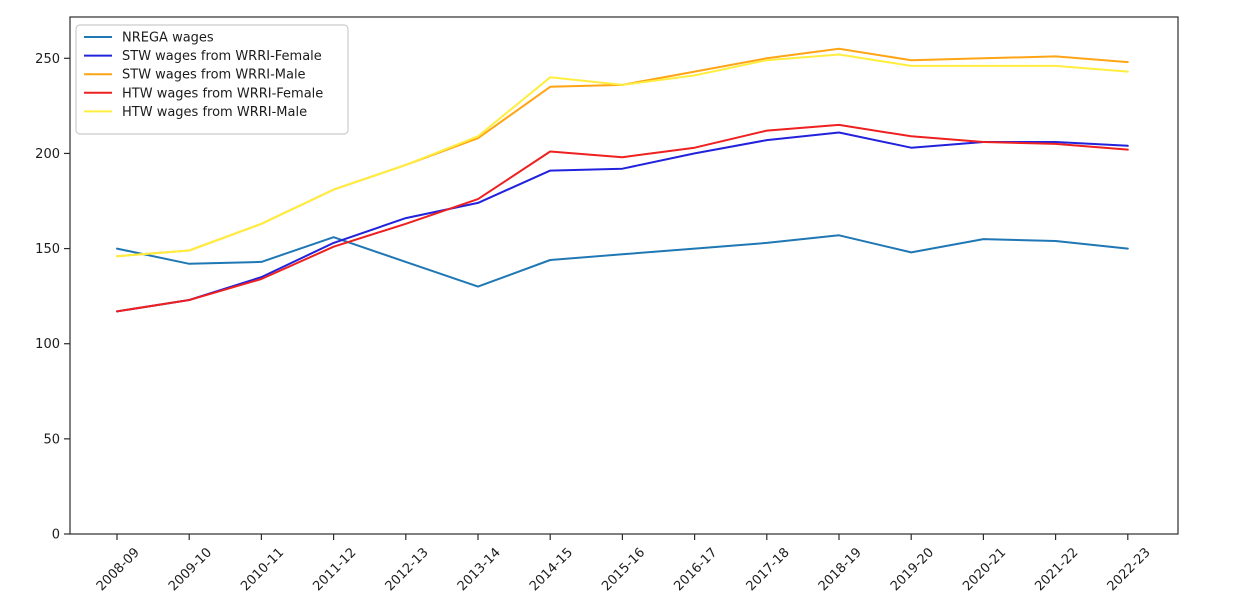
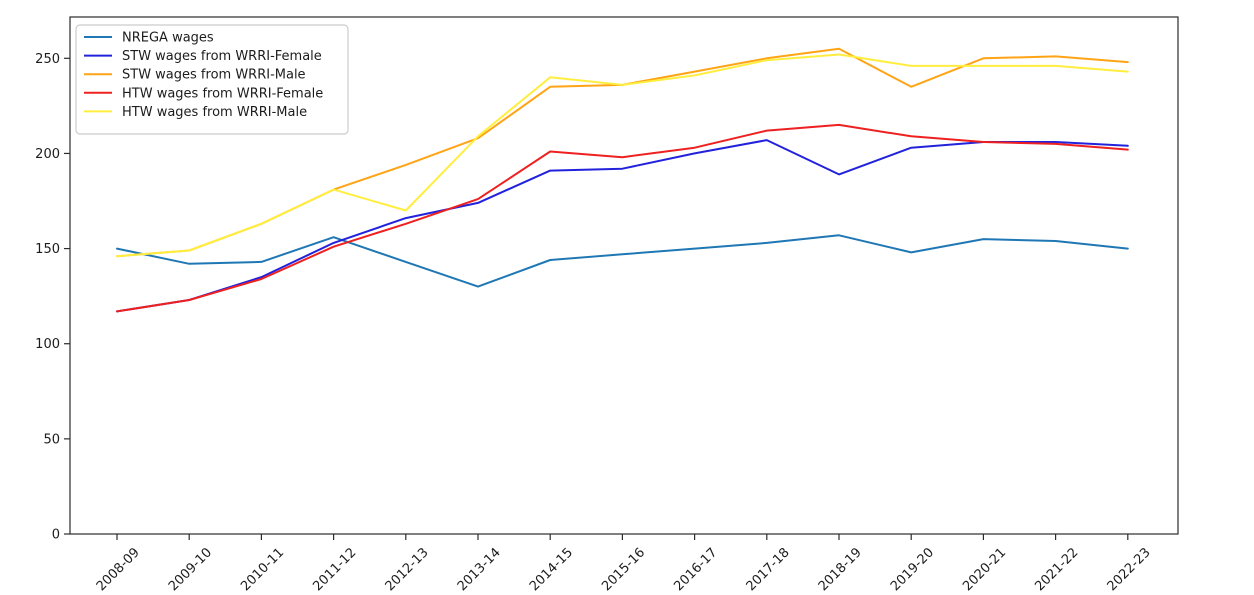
HTW wages from WRRI-Male/2012-13: 194 -> 170
STW wages from WRRI-Female/2018-19: 211 -> 189
STW wages from WRRI-Male/2019-20: 249 -> 235
